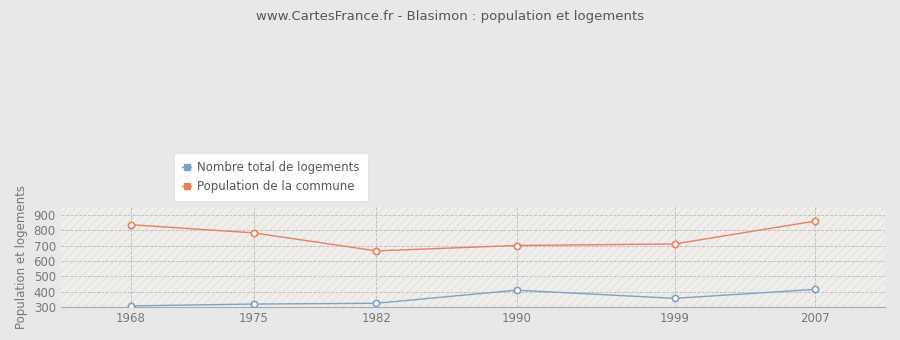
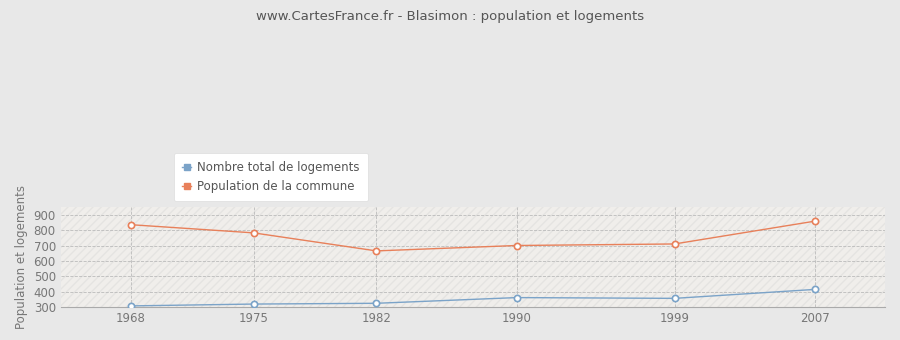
Nombre total de logements/1990: 410 -> 360
